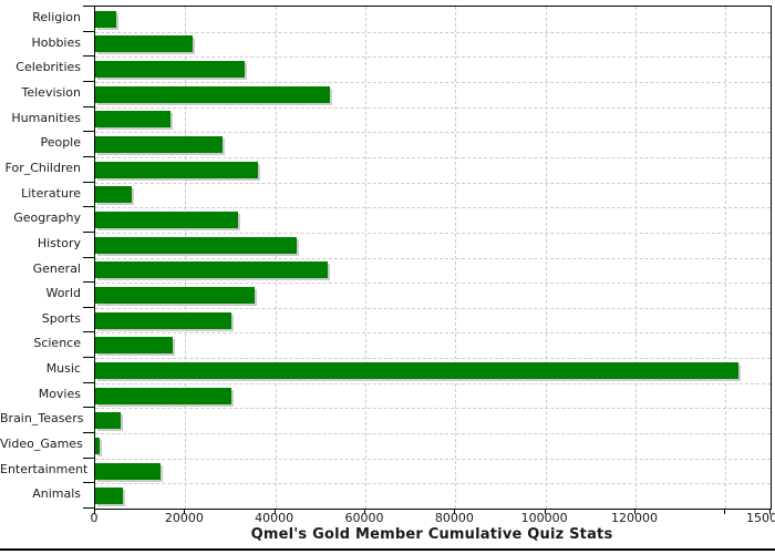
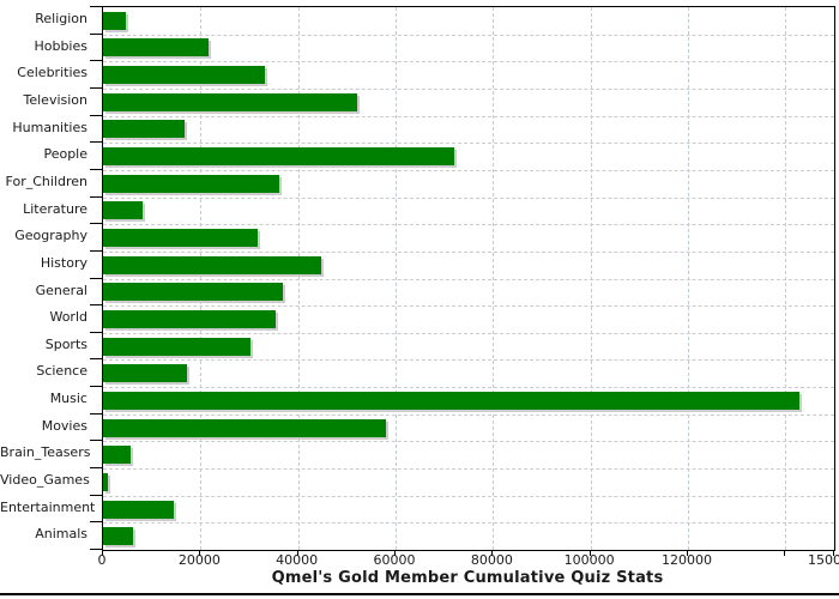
People: 28000 -> 72000
General: 52000 -> 37000
Movies: 30000 -> 58000
